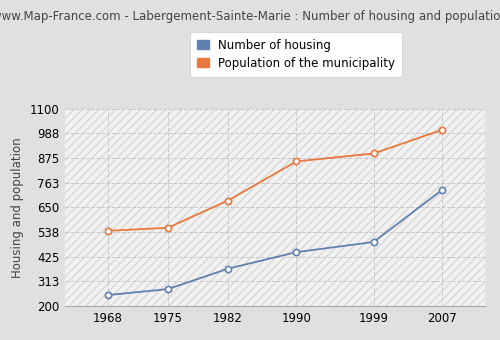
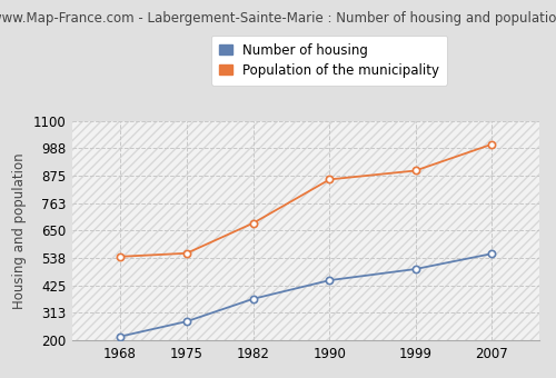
Number of housing/1968: 250 -> 215
Number of housing/2007: 730 -> 555
